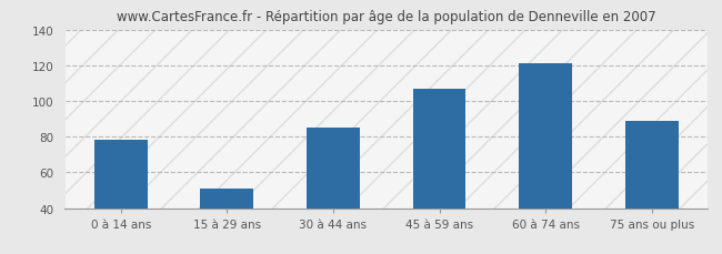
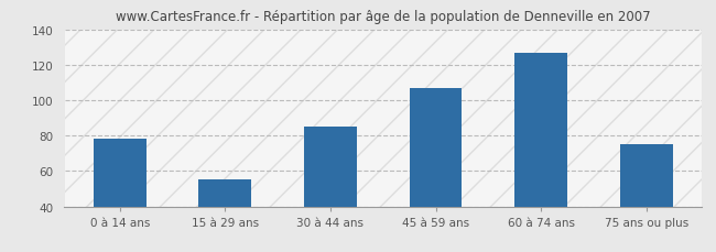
15 à 29 ans: 51 -> 55
60 à 74 ans: 121 -> 127
75 ans ou plus: 89 -> 75
